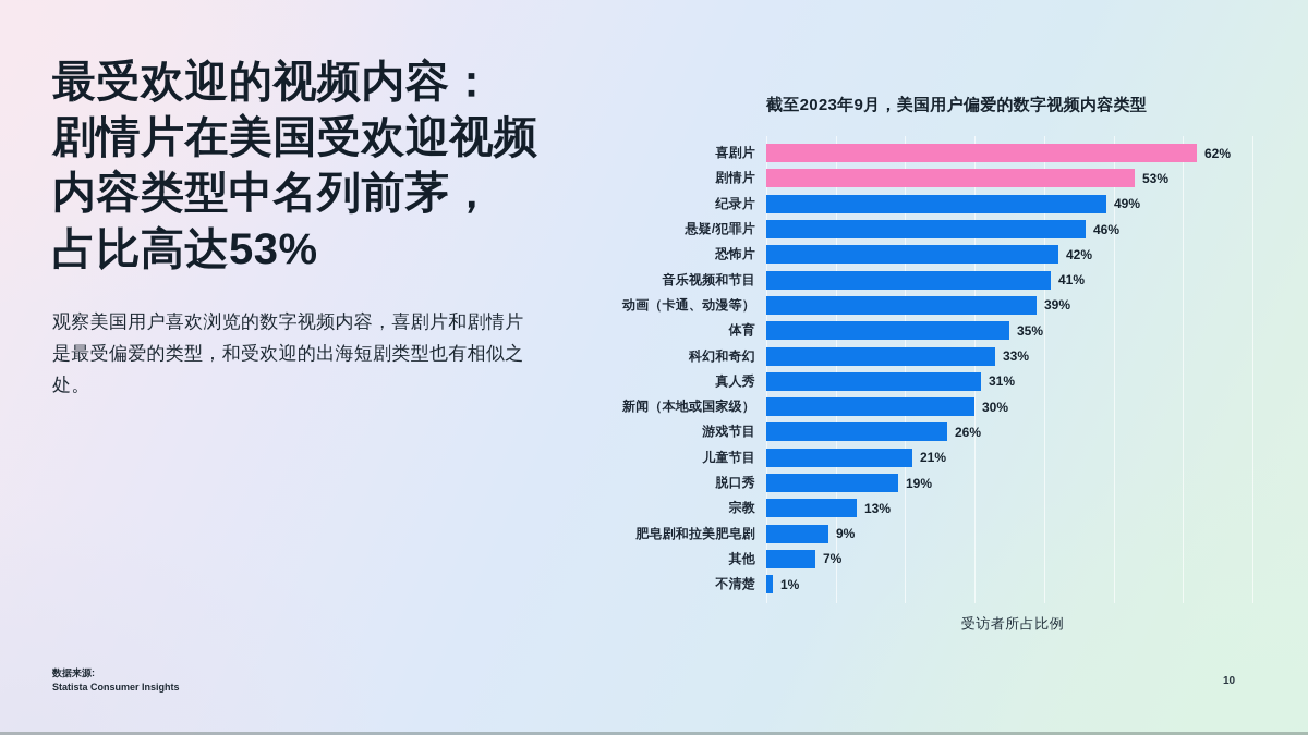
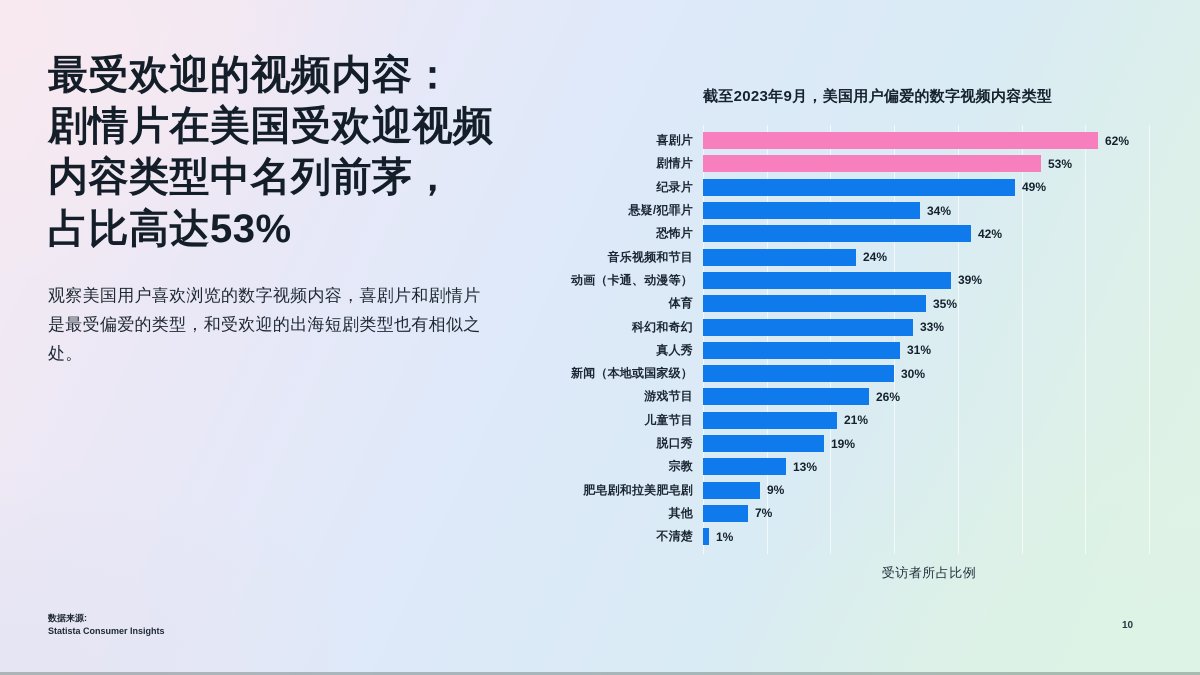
悬疑/犯罪片: 46% -> 34%
音乐视频和节目: 41% -> 24%
